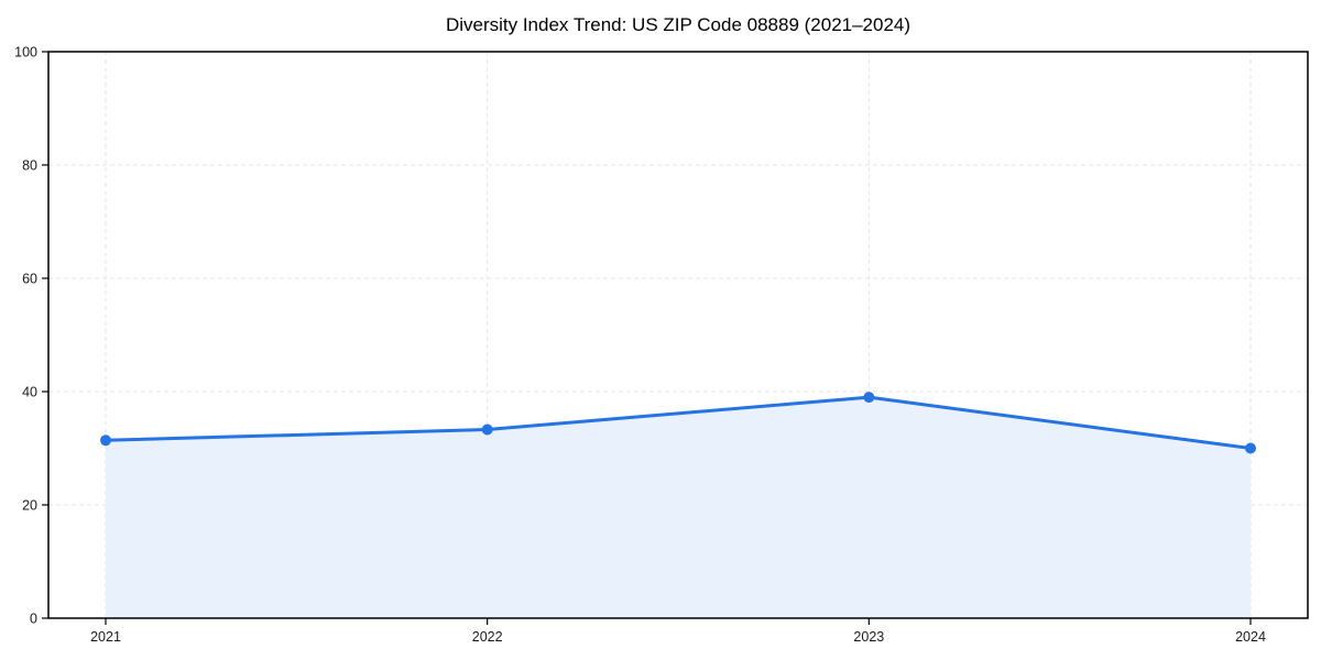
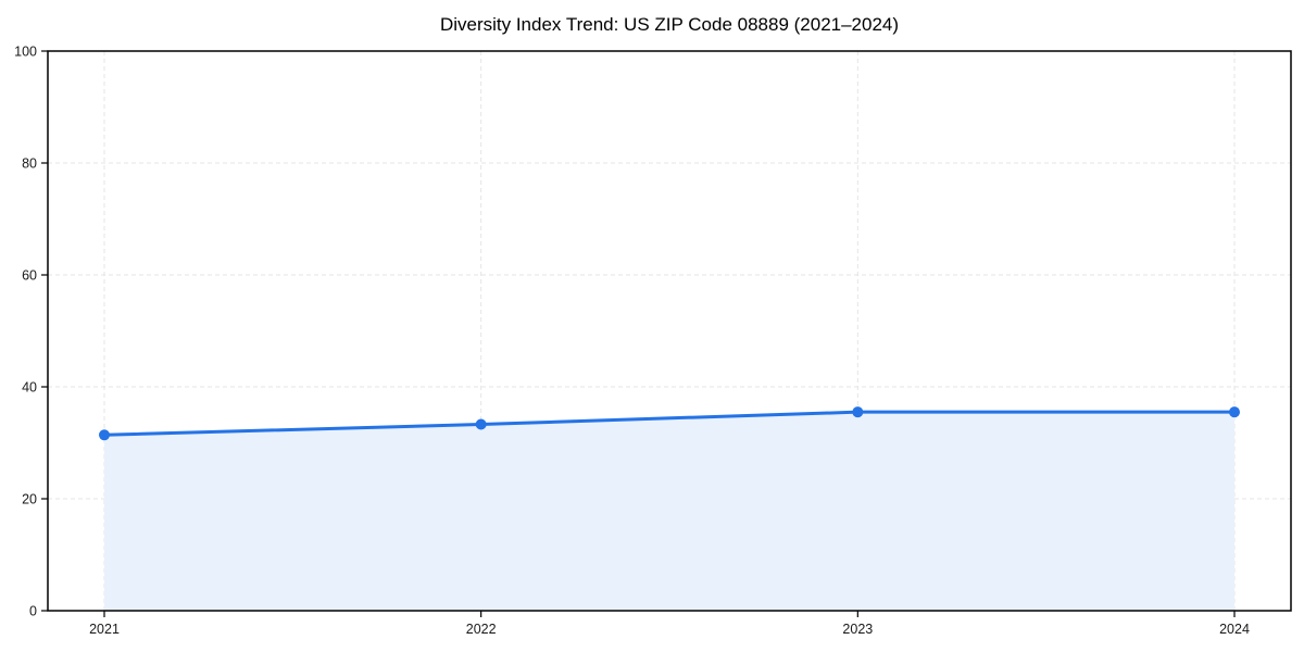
2023: 39 -> 36
2024: 30 -> 36
